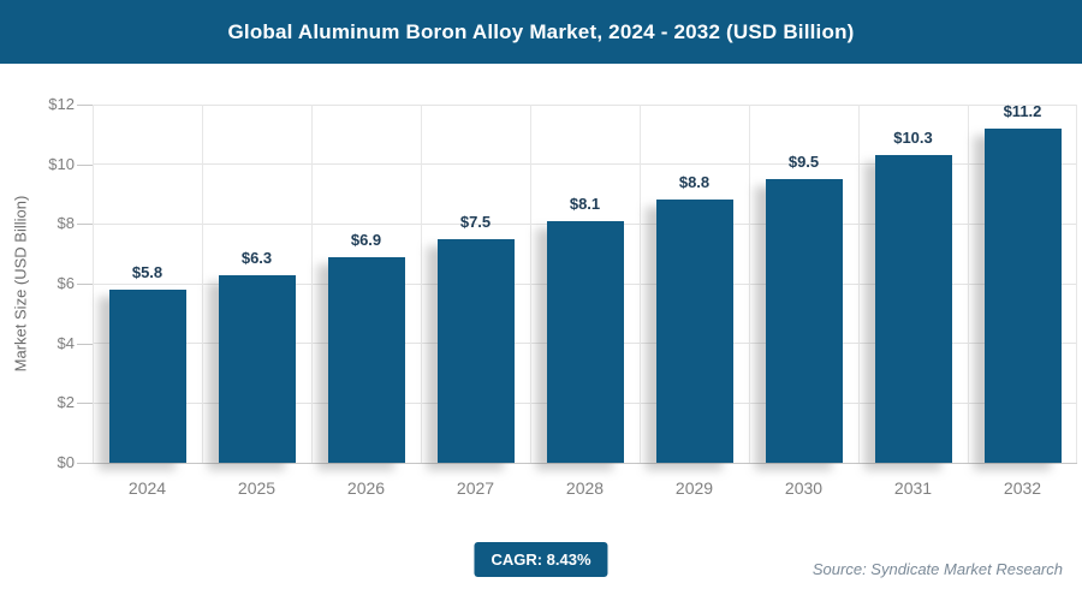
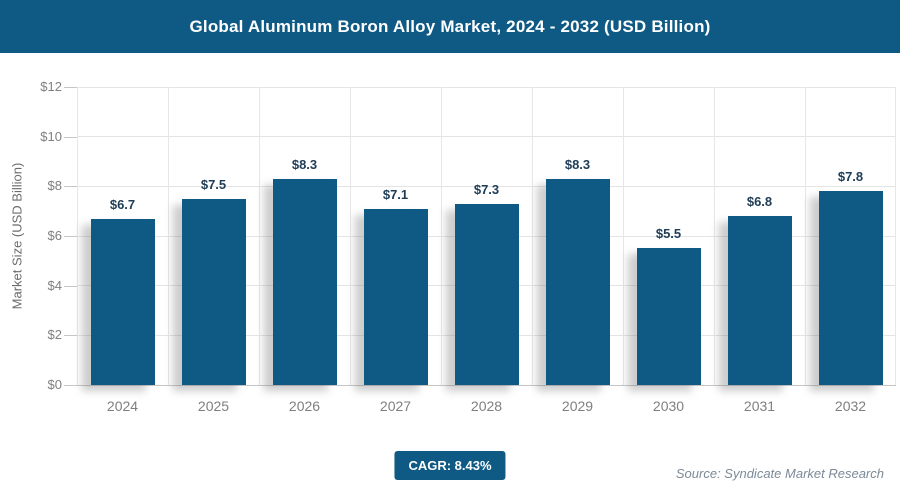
2024: $5.8 -> $6.7
2025: $6.3 -> $7.5
2026: $6.9 -> $8.3
2027: $7.5 -> $7.1
2028: $8.1 -> $7.3
2029: $8.8 -> $8.3
2030: $9.5 -> $5.5
2031: $10.3 -> $6.8
2032: $11.2 -> $7.8
